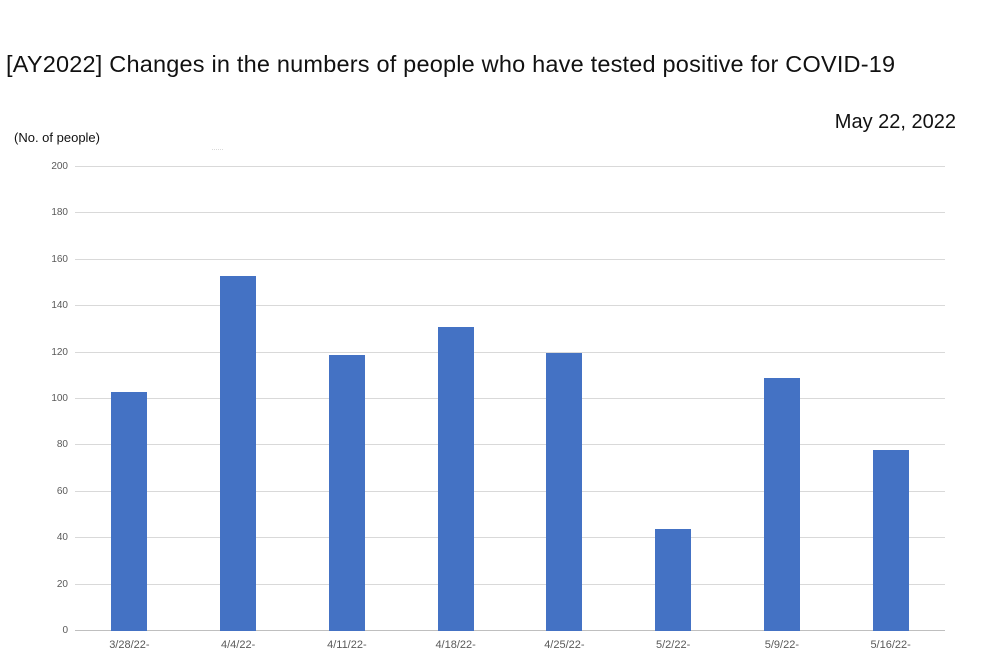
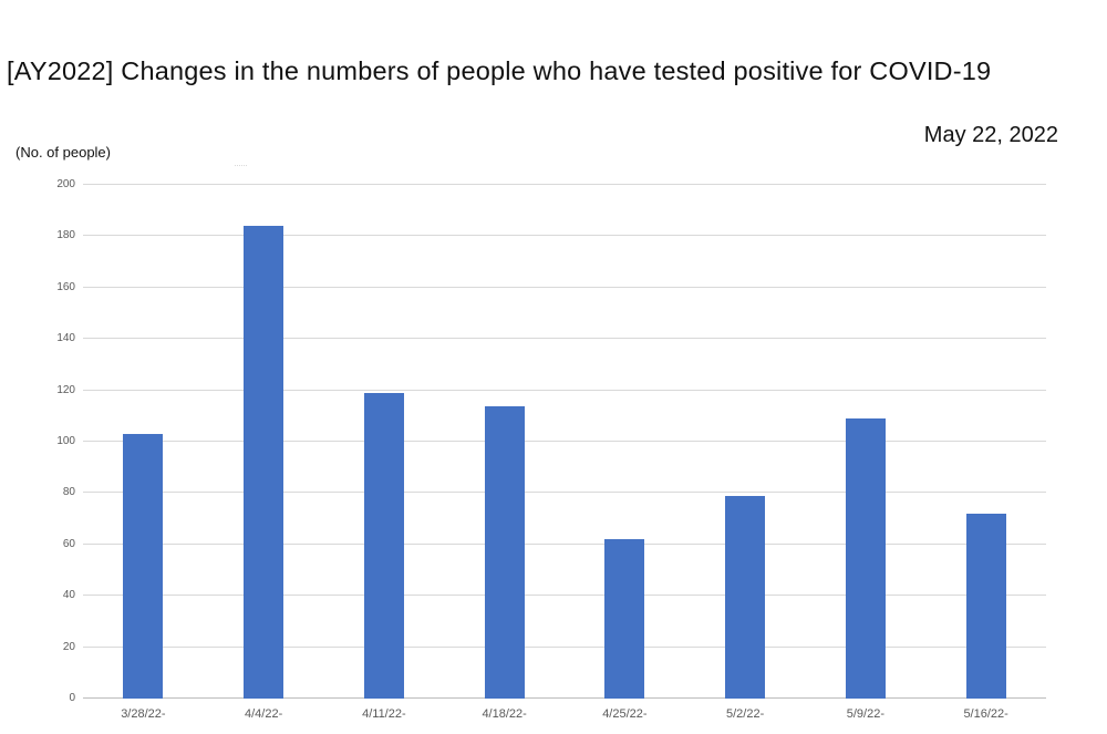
4/4/22-: 153 -> 184
4/18/22-: 131 -> 114
4/25/22-: 120 -> 62
5/2/22-: 44 -> 79
5/16/22-: 78 -> 72
